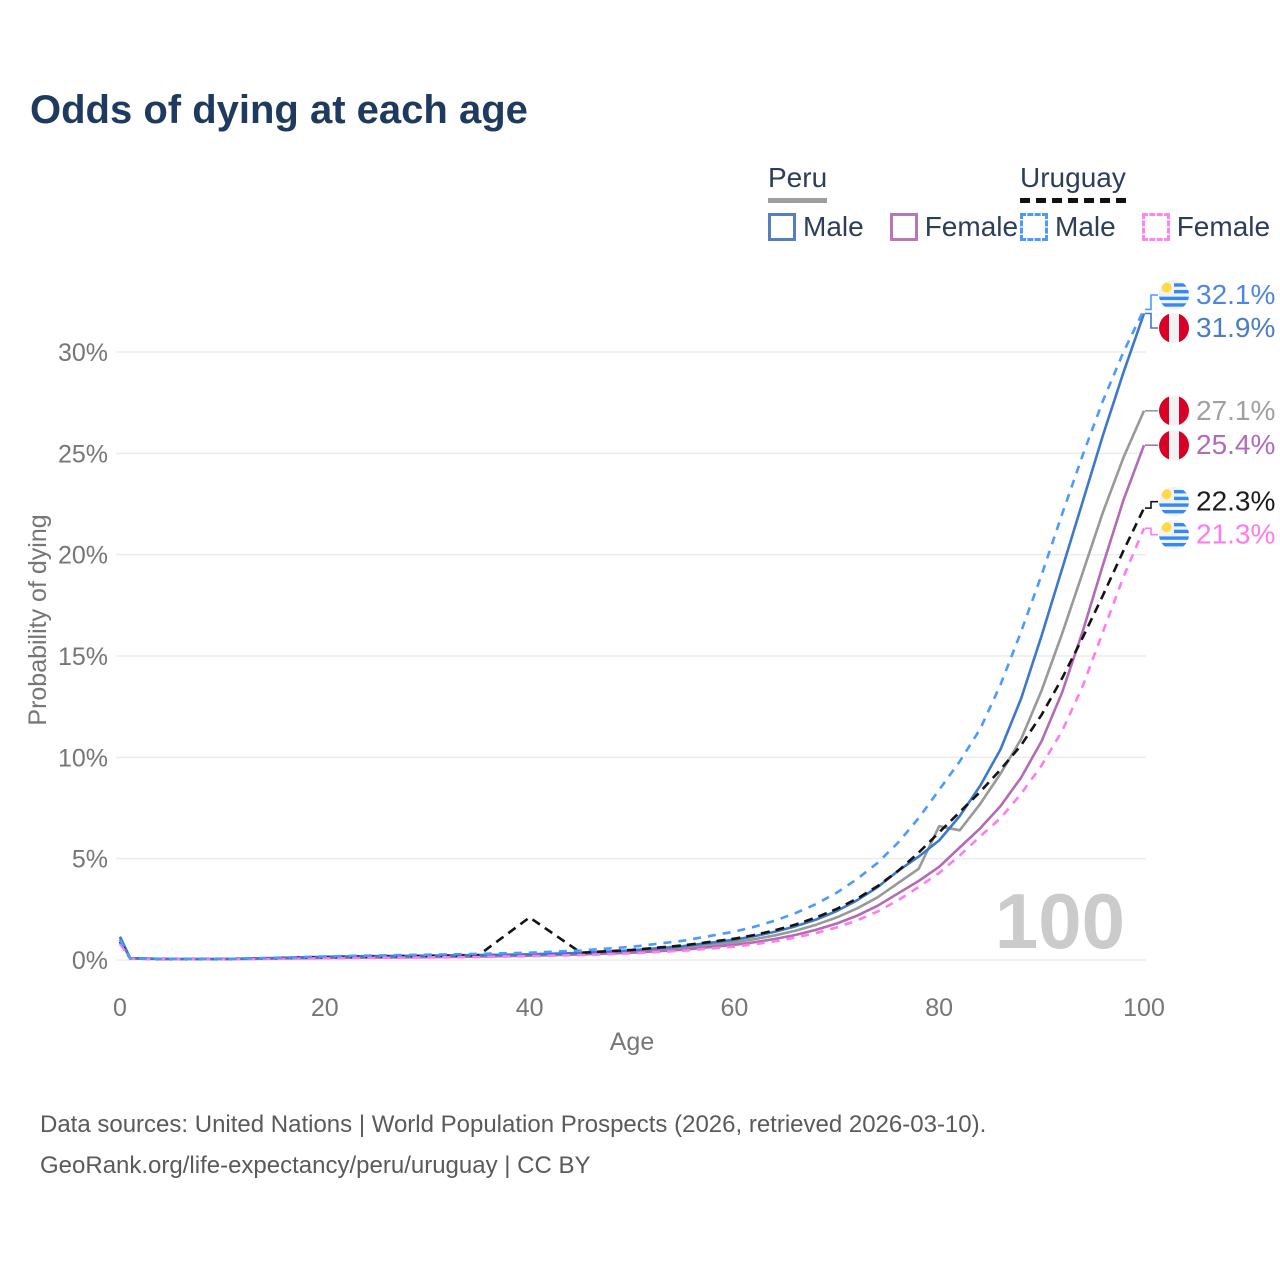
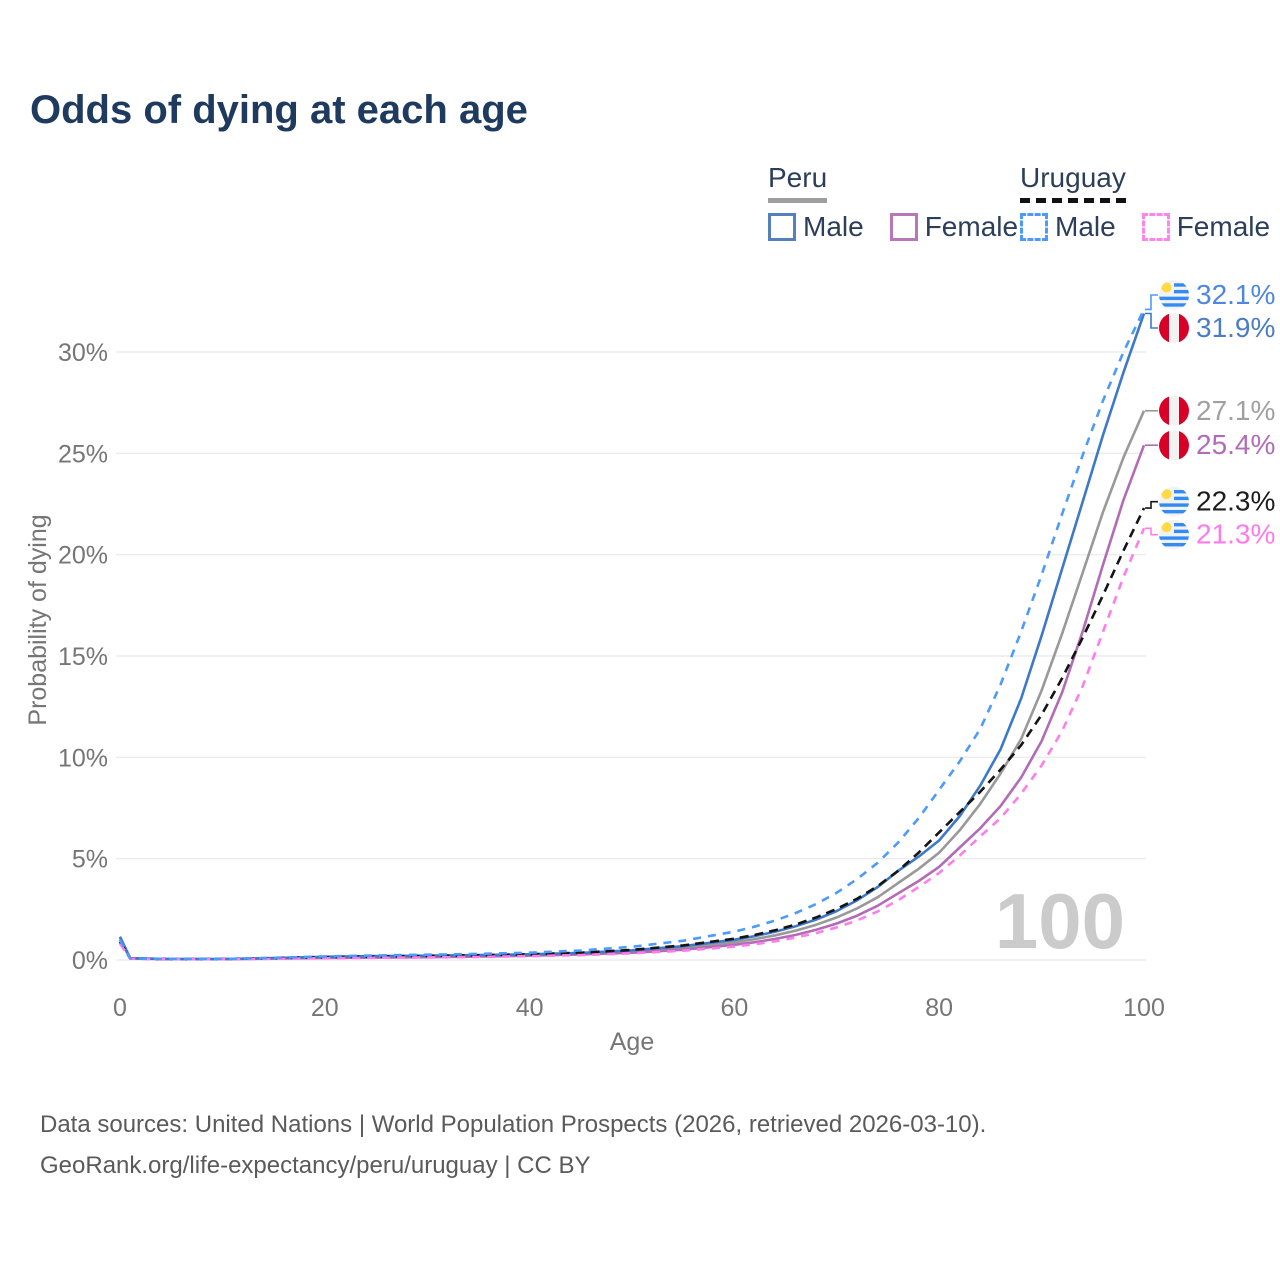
Uruguay/40: 2.1% -> 0.3%
Peru/80: 6.6% -> 5.3%
